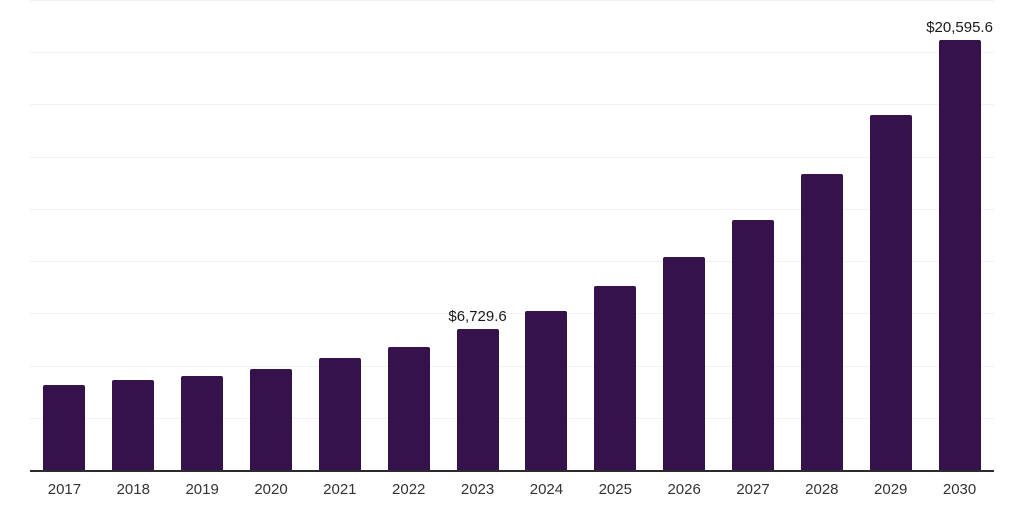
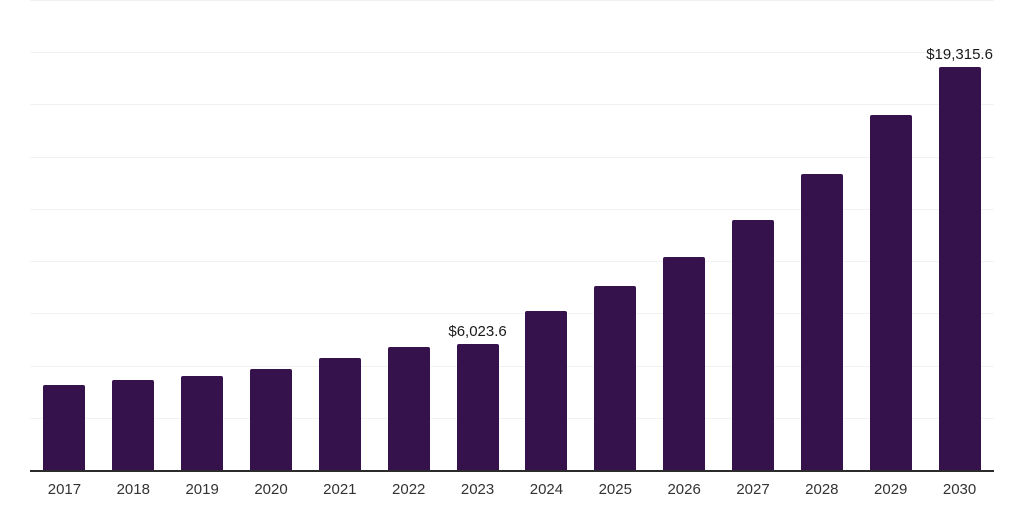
2023: $6,729.6 -> $6,023.6
2030: $20,595.6 -> $19,315.6
